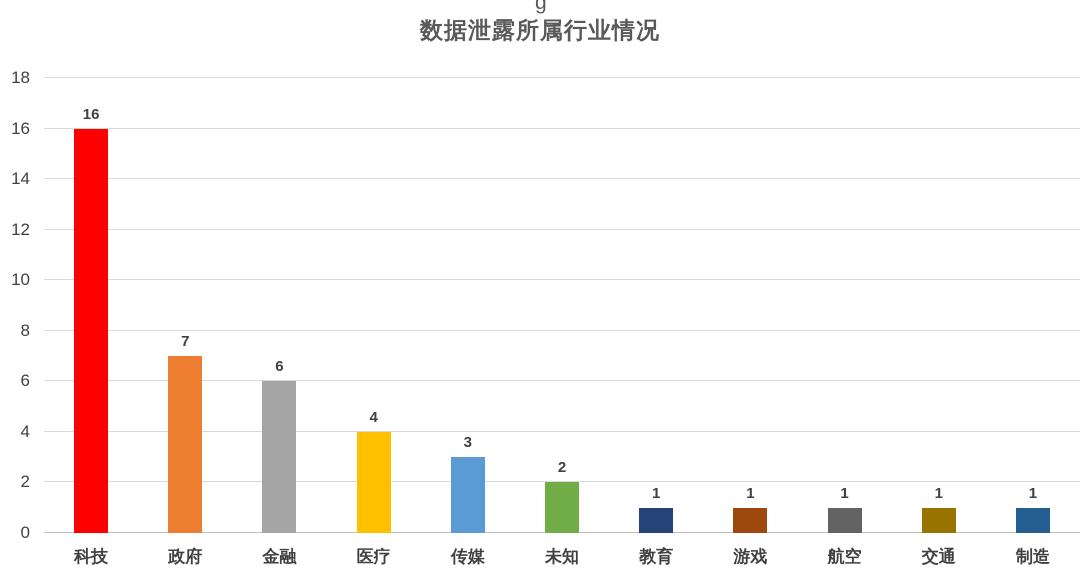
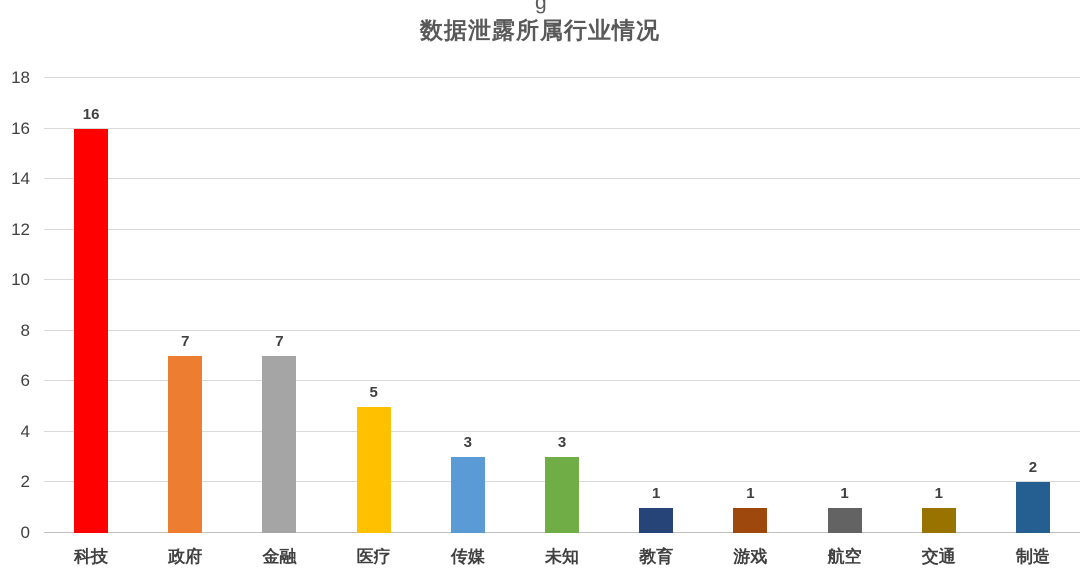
金融: 6 -> 7
医疗: 4 -> 5
未知: 2 -> 3
制造: 1 -> 2
